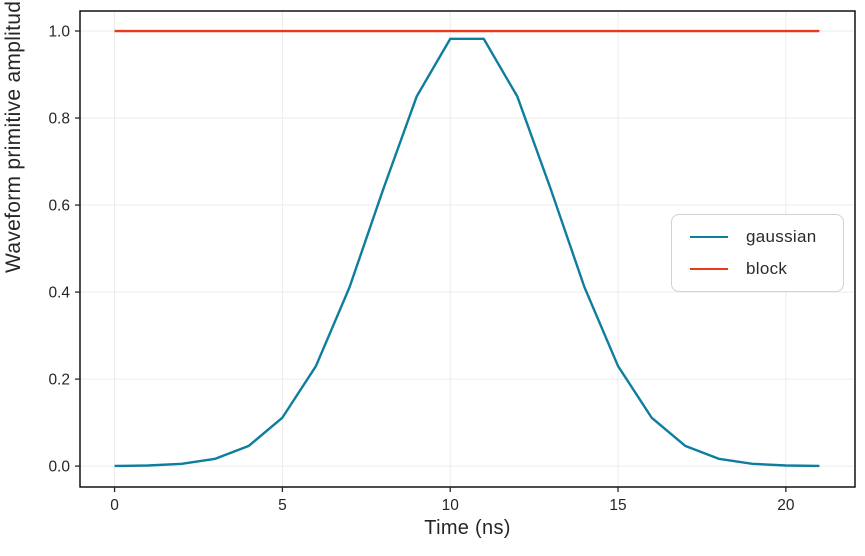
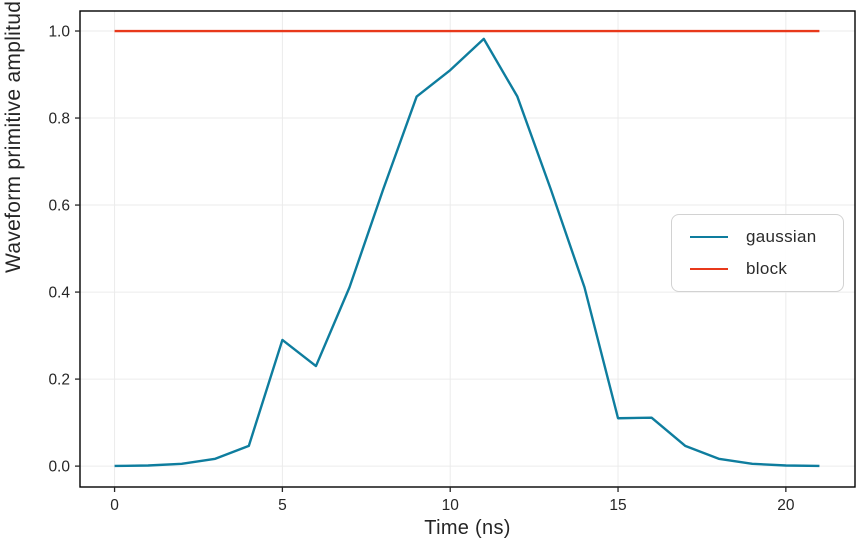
gaussian/5: 0.11 -> 0.29
gaussian/10: 0.98 -> 0.91
gaussian/15: 0.23 -> 0.11
